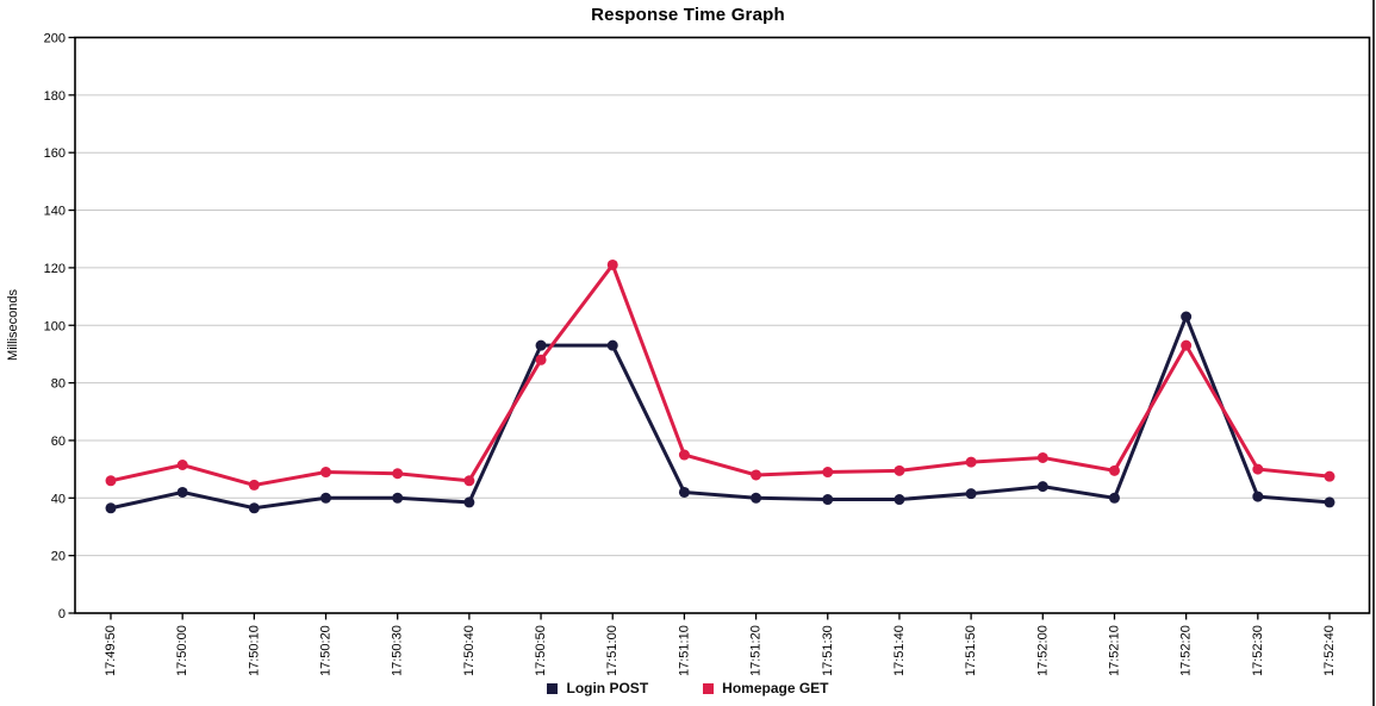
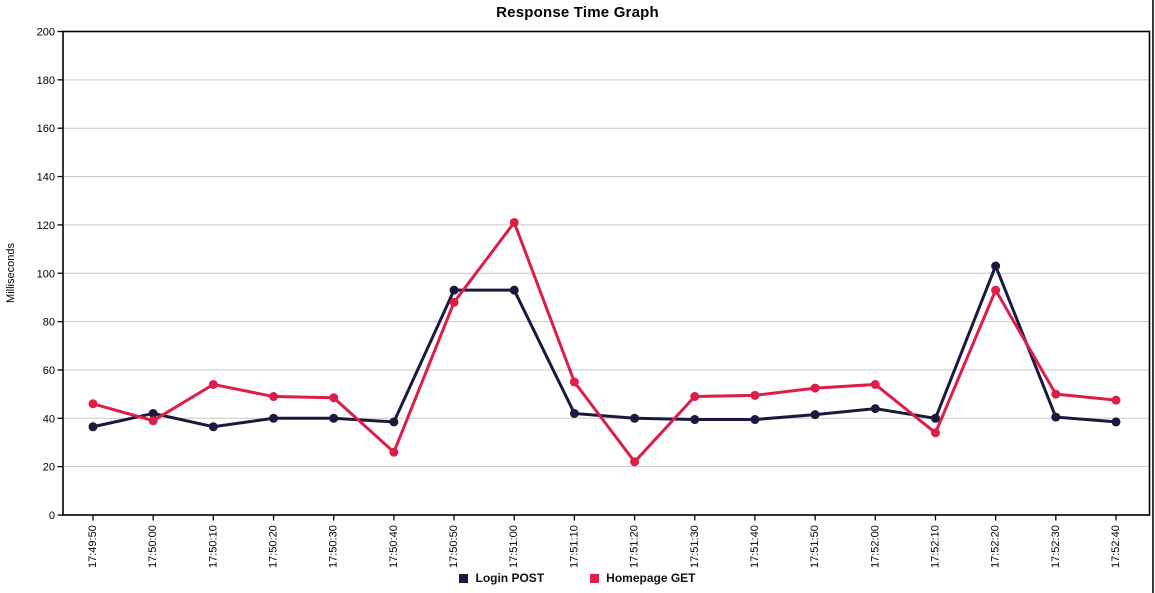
Homepage GET/17:50:00: 52 -> 39
Homepage GET/17:50:10: 44 -> 54
Homepage GET/17:50:40: 46 -> 26
Homepage GET/17:51:20: 48 -> 22
Homepage GET/17:52:10: 50 -> 34
